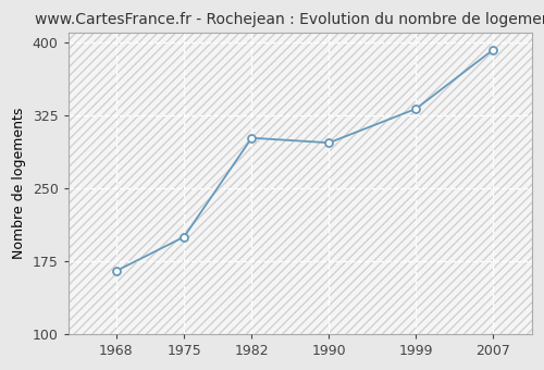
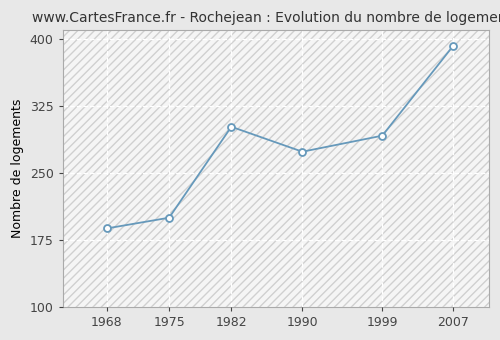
1968: 165 -> 188
1990: 297 -> 274
1999: 332 -> 292
